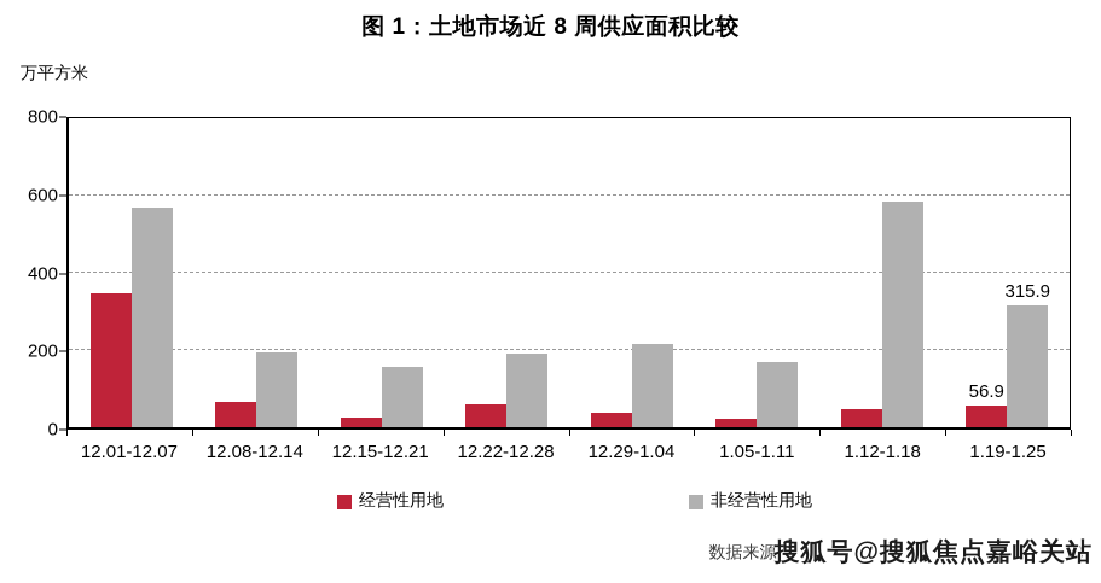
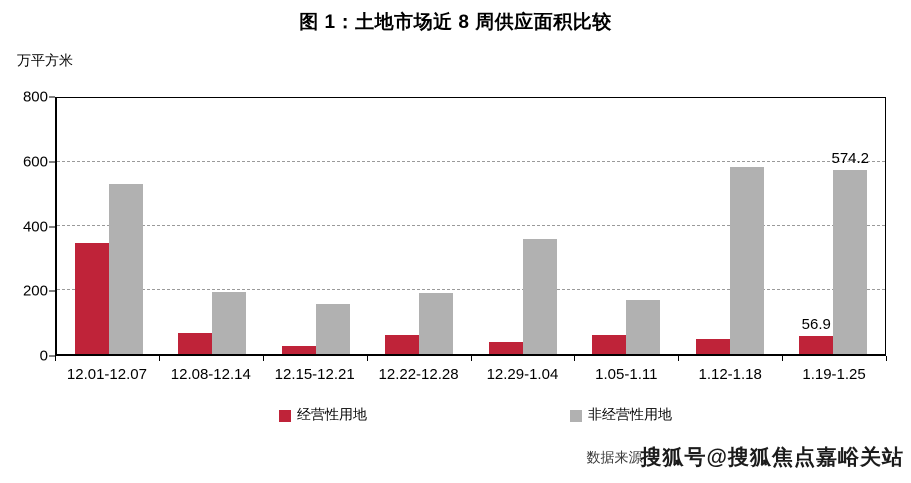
非经营性用地/12.01-12.07: 570 -> 530
非经营性用地/12.29-1.04: 220 -> 360
经营性用地/1.05-1.11: 20 -> 60
非经营性用地/1.19-1.25: 315.9 -> 574.2
